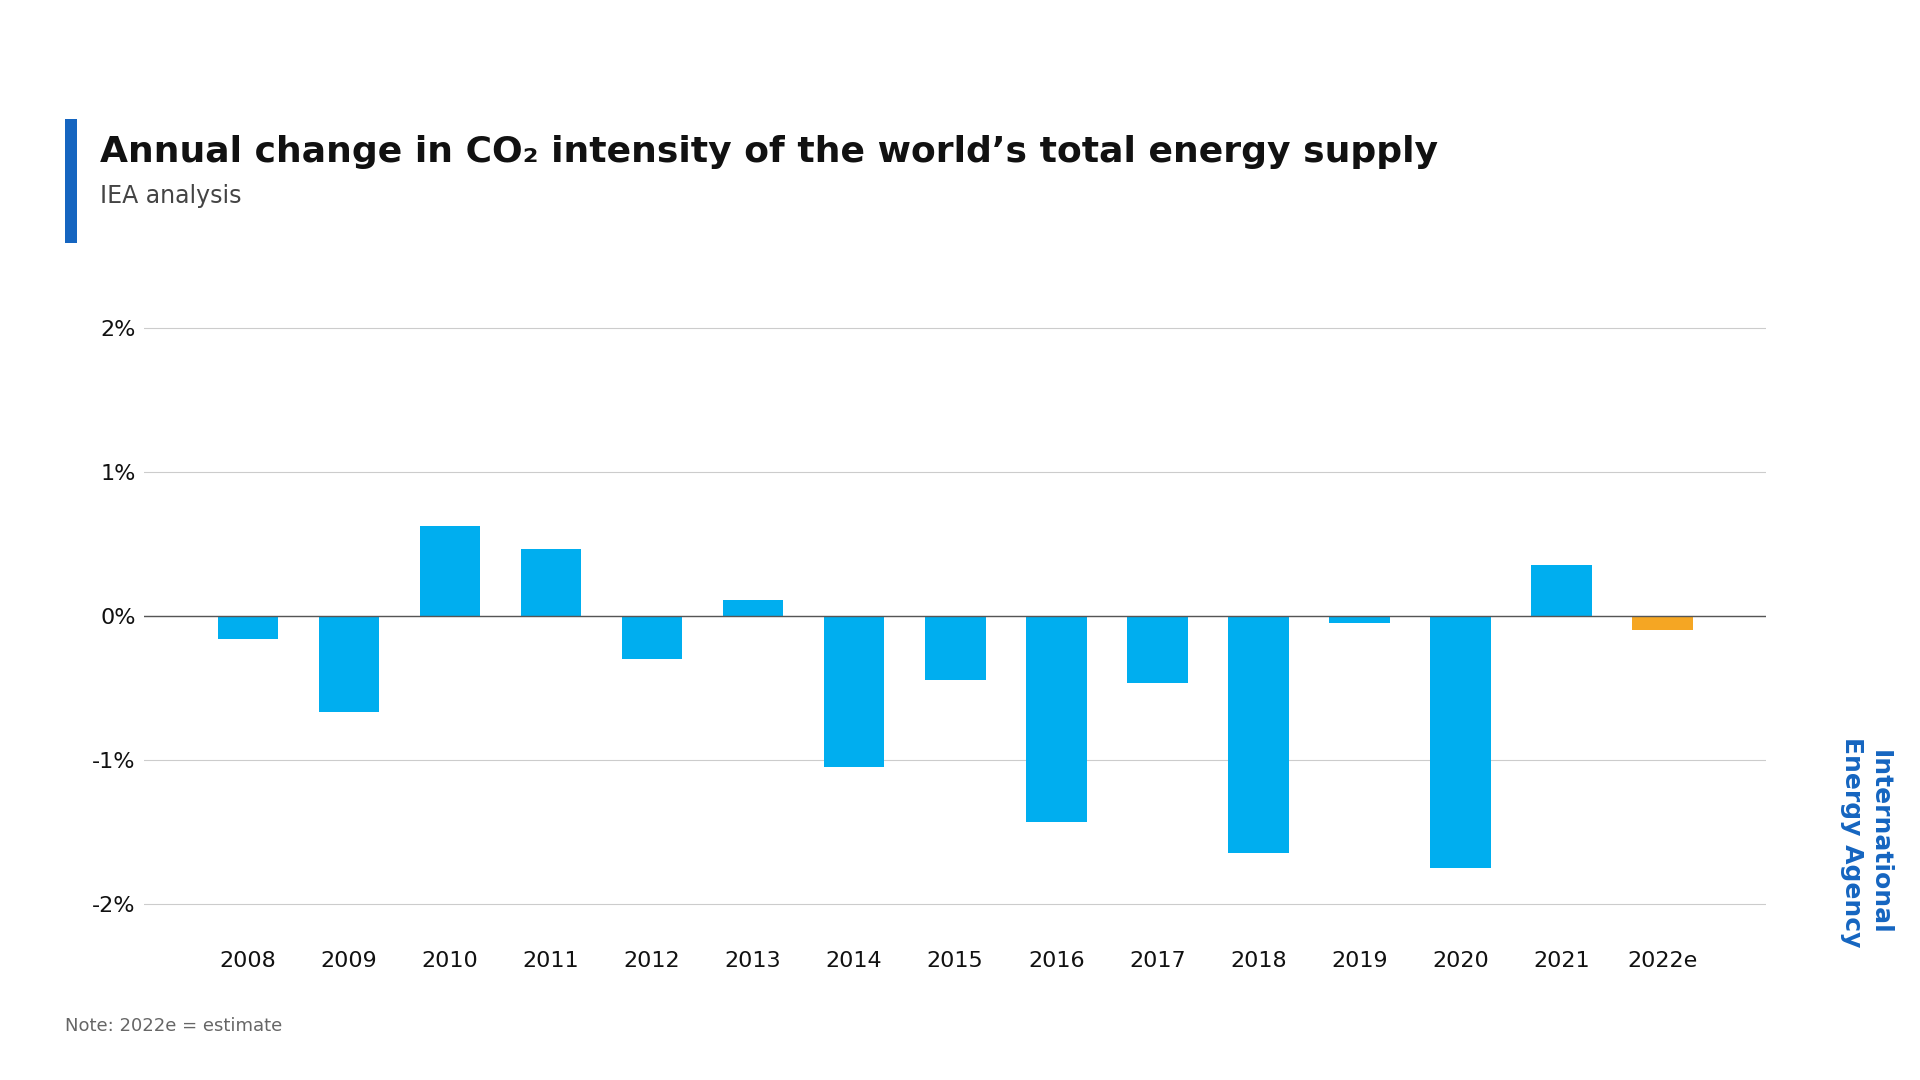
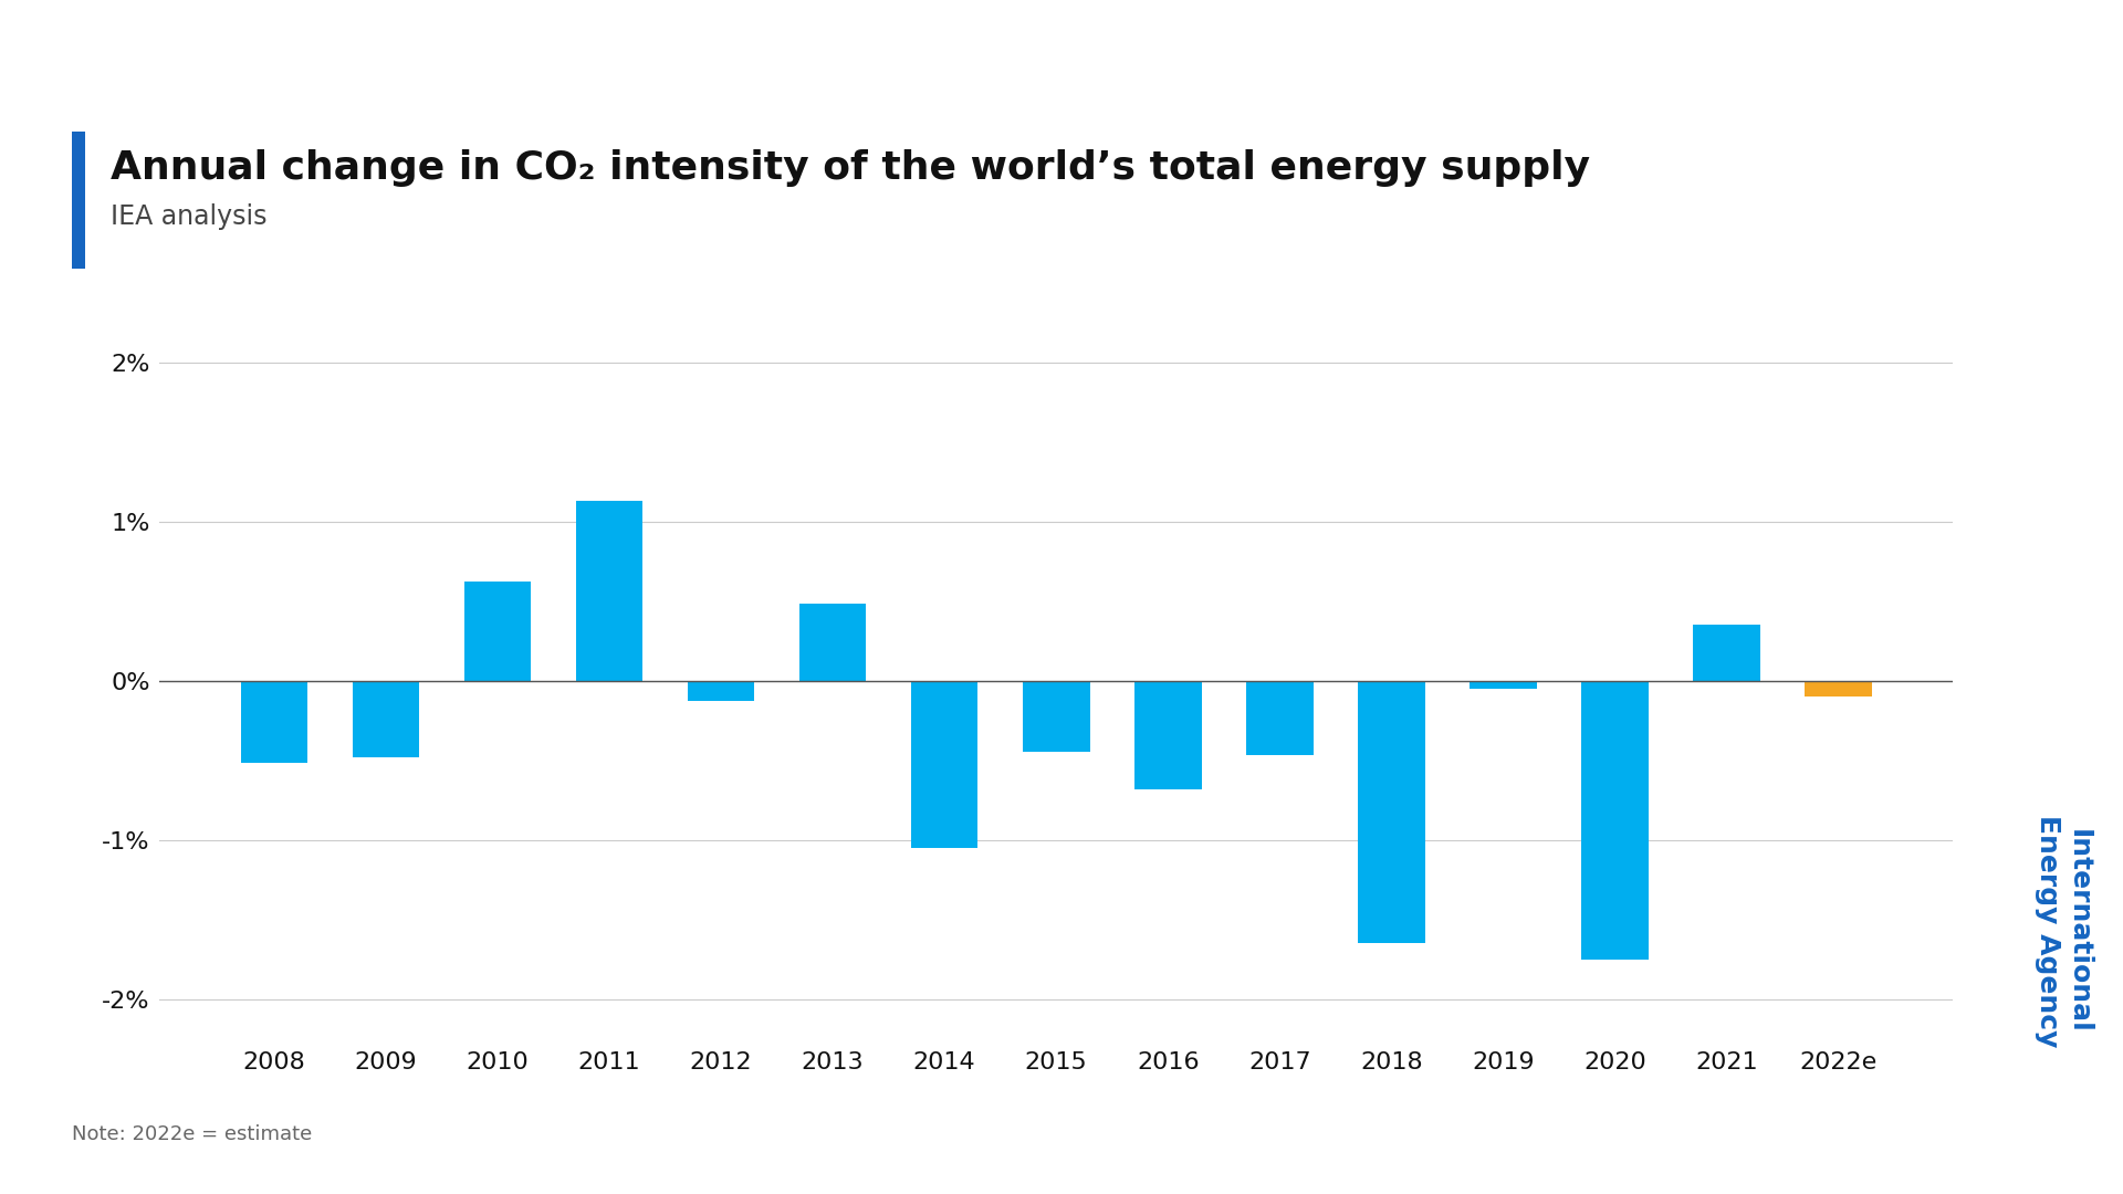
2008: -0.16% -> -0.52%
2009: -0.67% -> -0.48%
2011: 0.46% -> 1.13%
2012: -0.30% -> -0.13%
2013: 0.11% -> 0.48%
2016: -1.43% -> -0.68%
